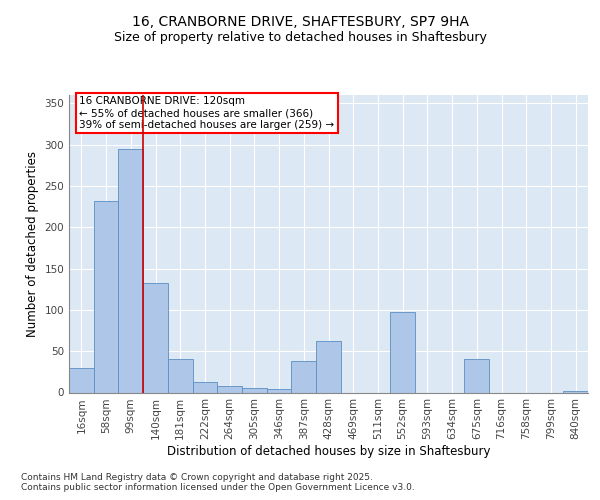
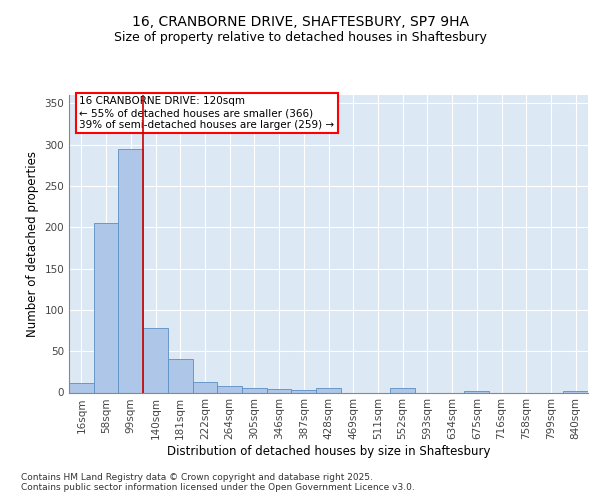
16sqm: 30 -> 12
58sqm: 232 -> 205
140sqm: 132 -> 78
387sqm: 38 -> 3
428sqm: 62 -> 5
552sqm: 98 -> 6
675sqm: 40 -> 2
